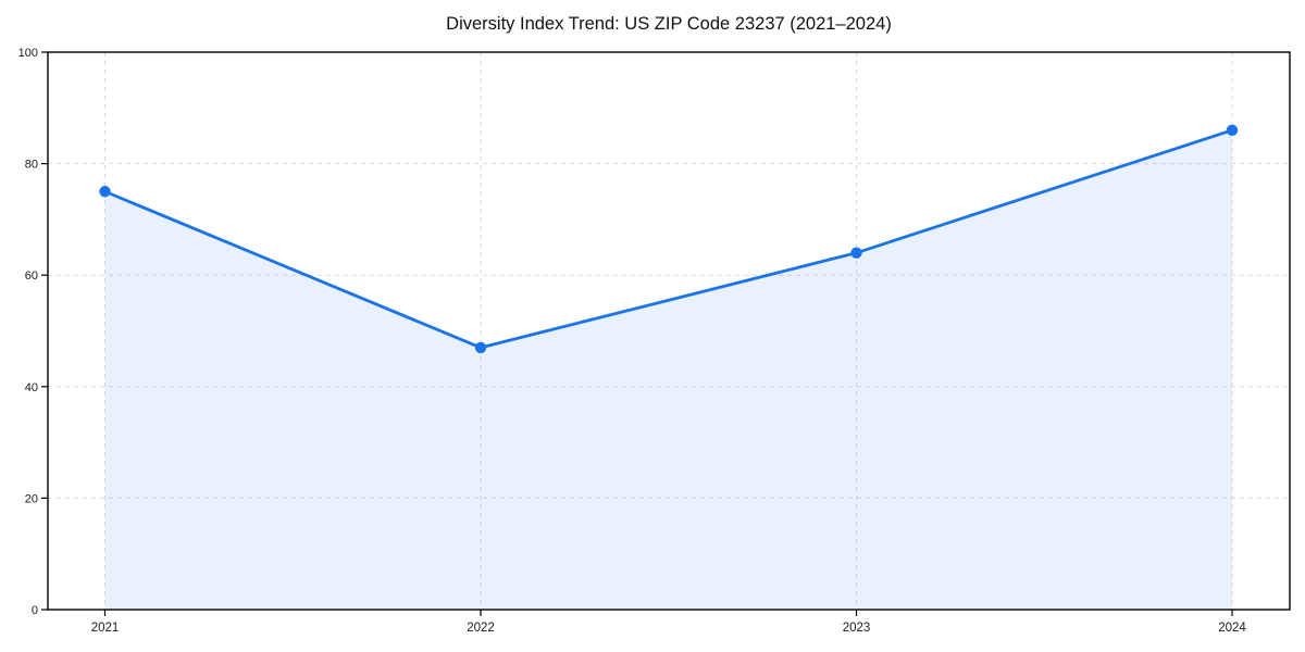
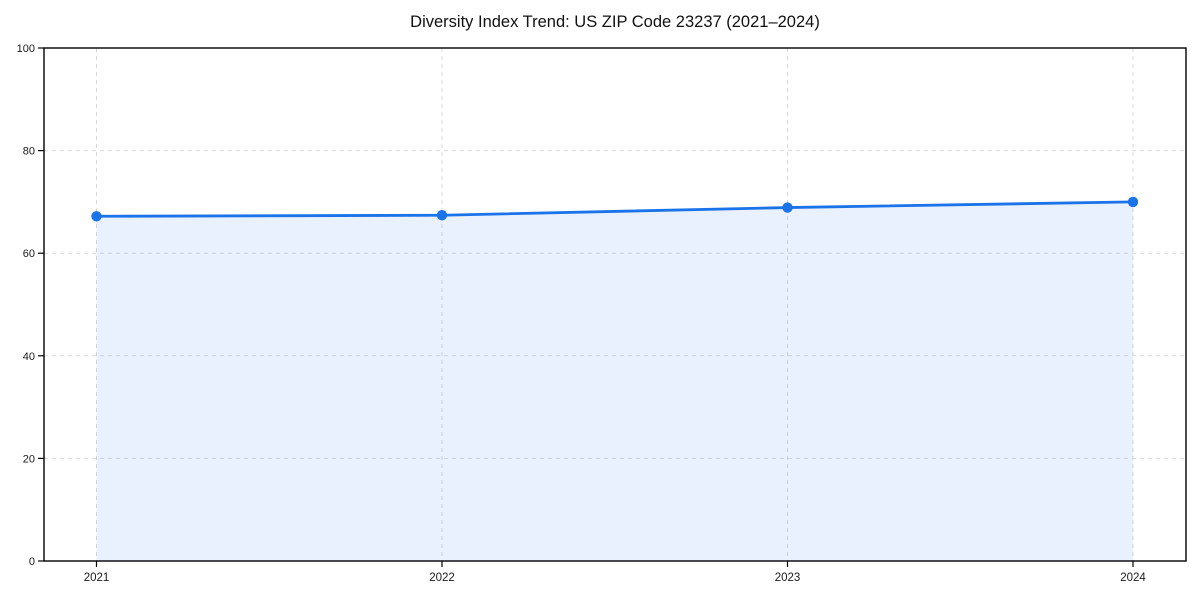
2021: 75 -> 67
2022: 47 -> 67
2023: 64 -> 69
2024: 86 -> 70
